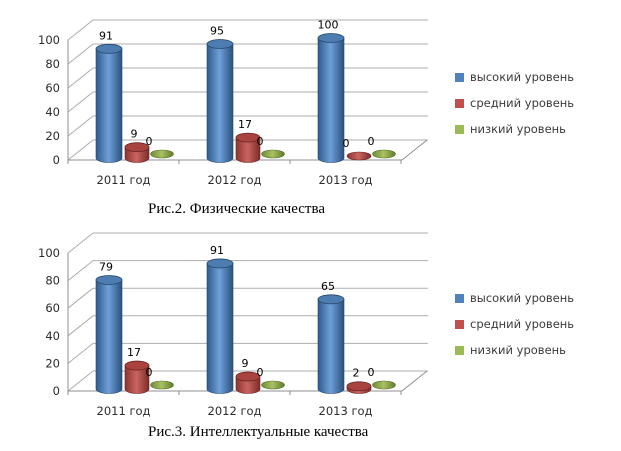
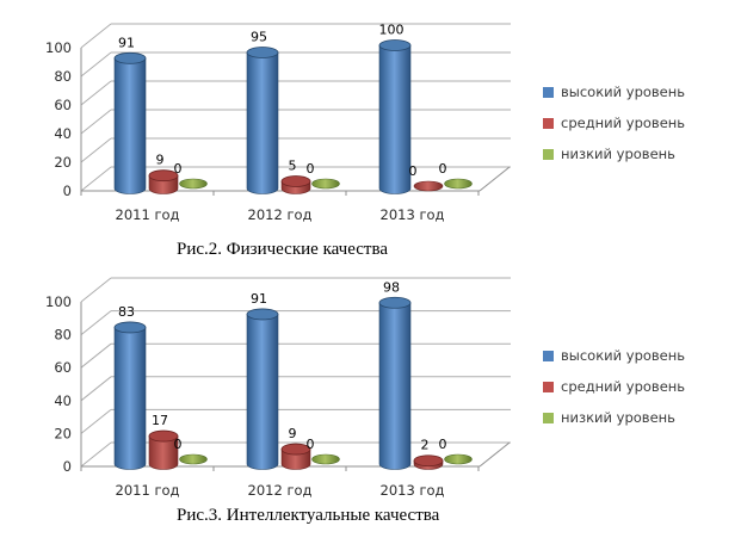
Рис.2. Физические качества/средний уровень/2012 год: 17 -> 5
Рис.3. Интеллектуальные качества/высокий уровень/2011 год: 79 -> 83
Рис.3. Интеллектуальные качества/высокий уровень/2013 год: 65 -> 98
